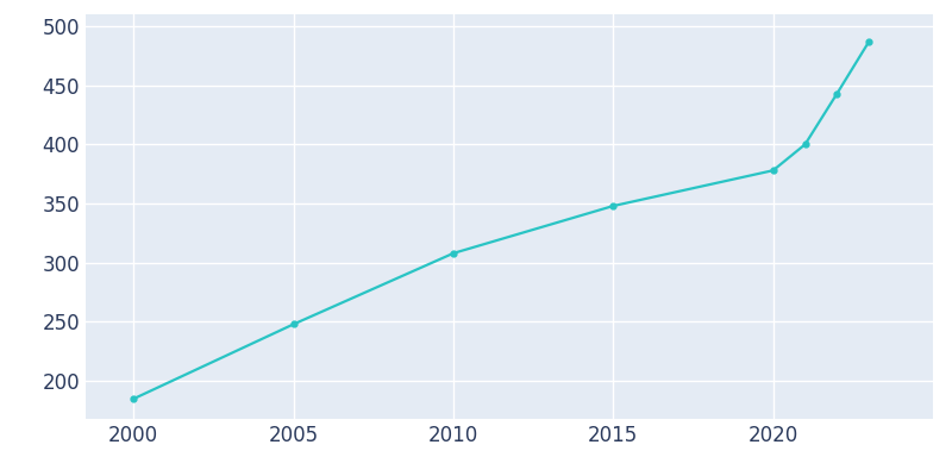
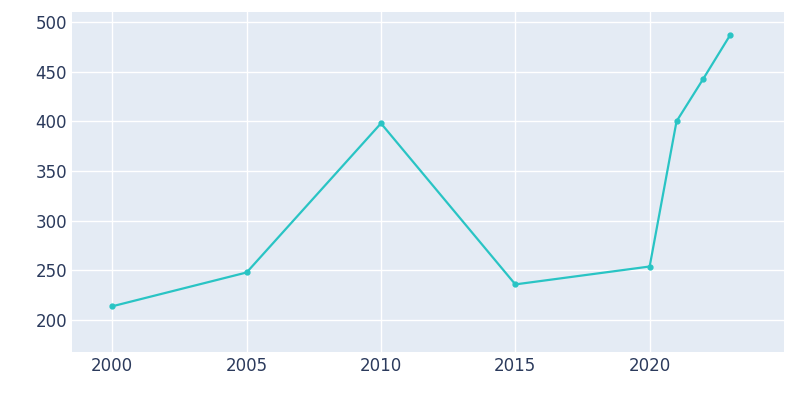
2000: 185 -> 214
2010: 308 -> 398
2015: 348 -> 236
2020: 378 -> 254
